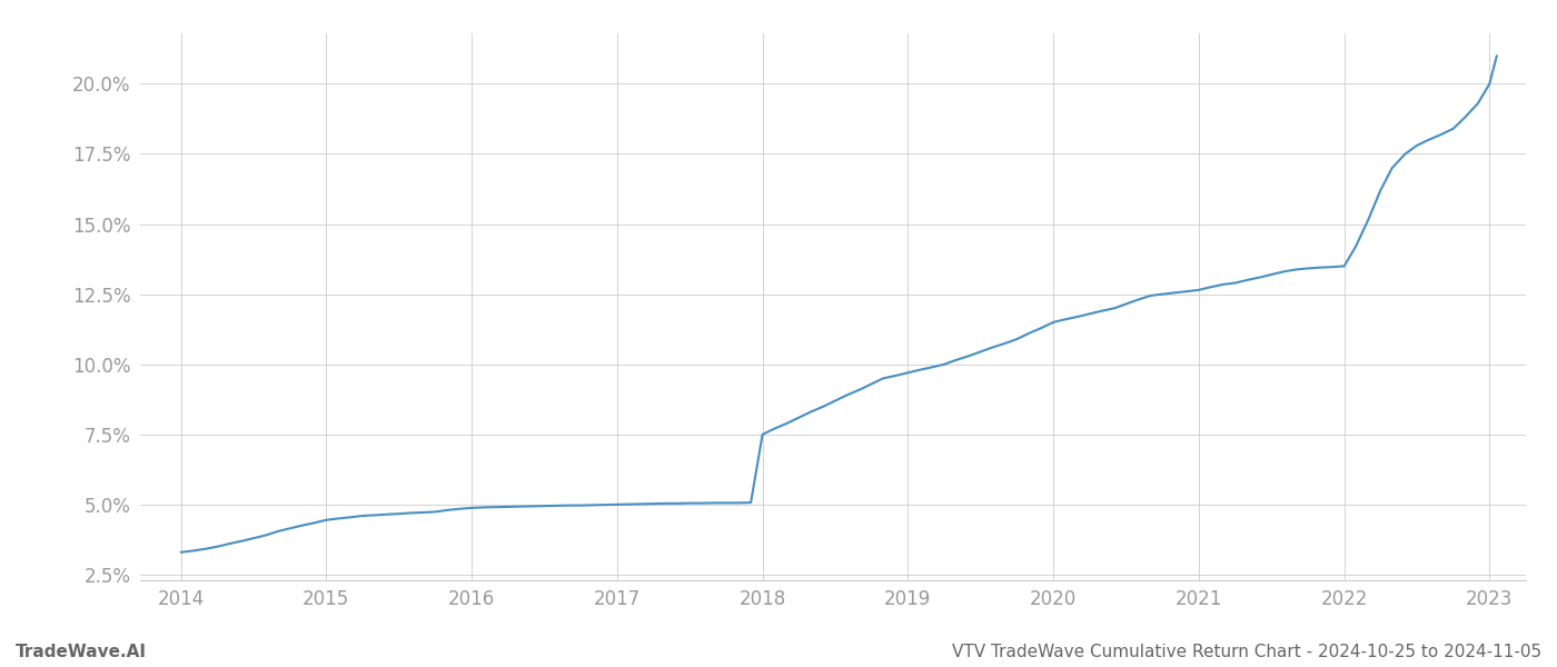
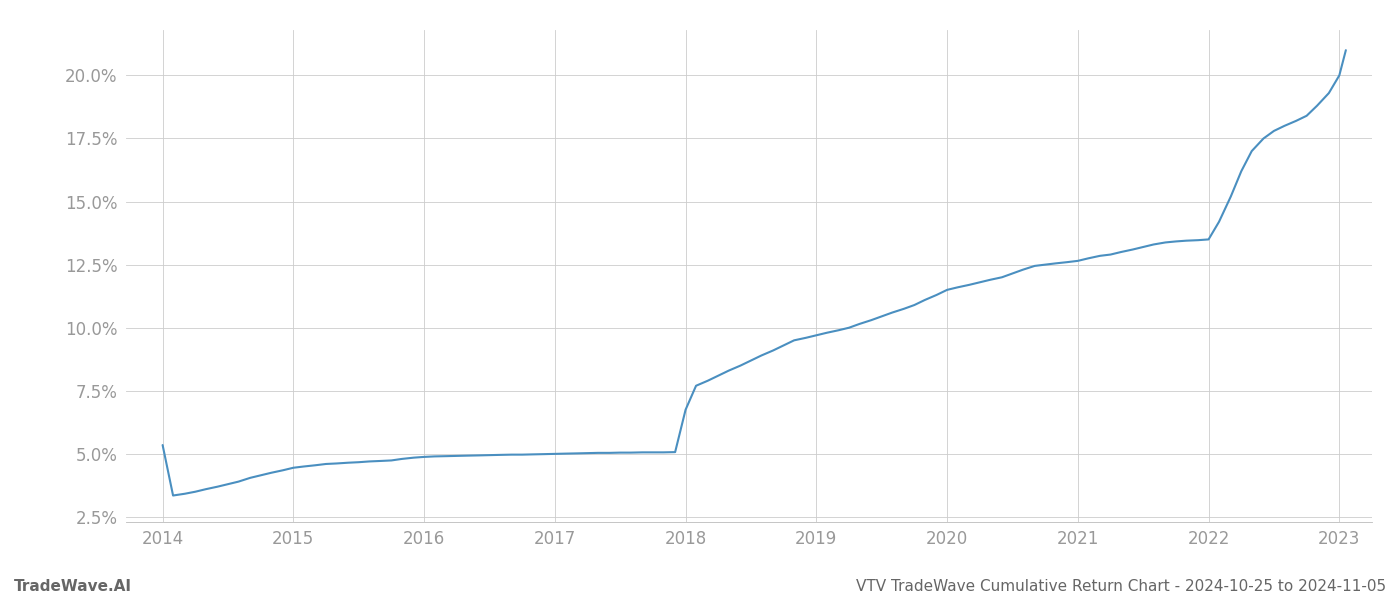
2014: 3.30% -> 5.35%
2018: 7.50% -> 6.75%
